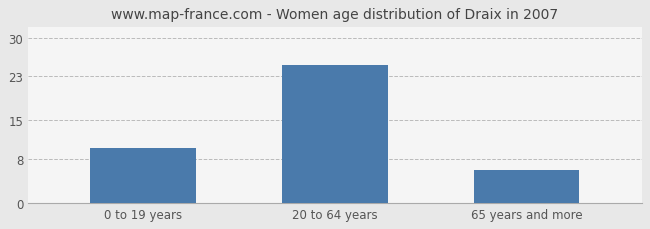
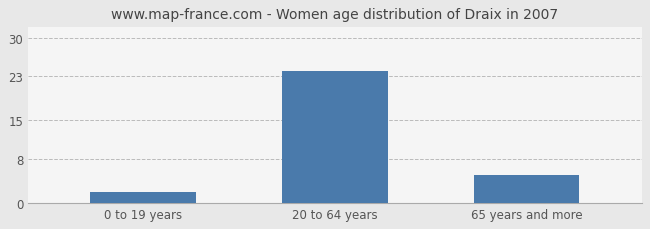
0 to 19 years: 10 -> 2
20 to 64 years: 25 -> 24
65 years and more: 6 -> 5
